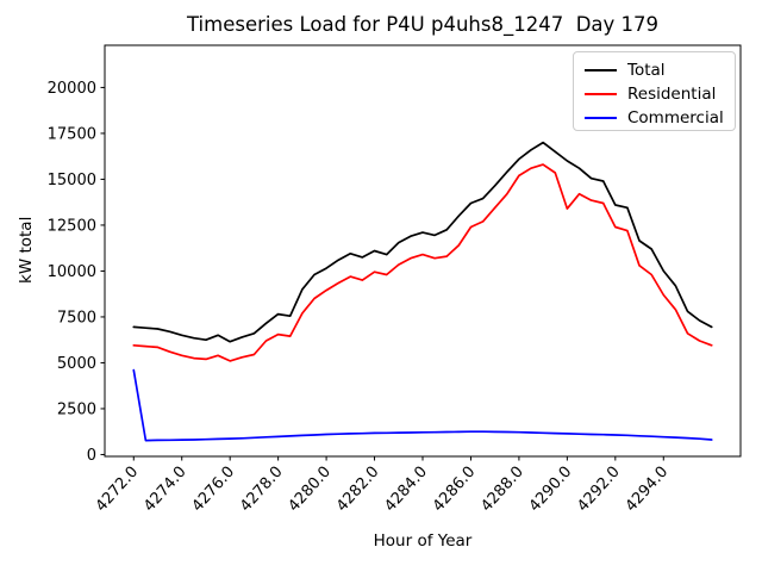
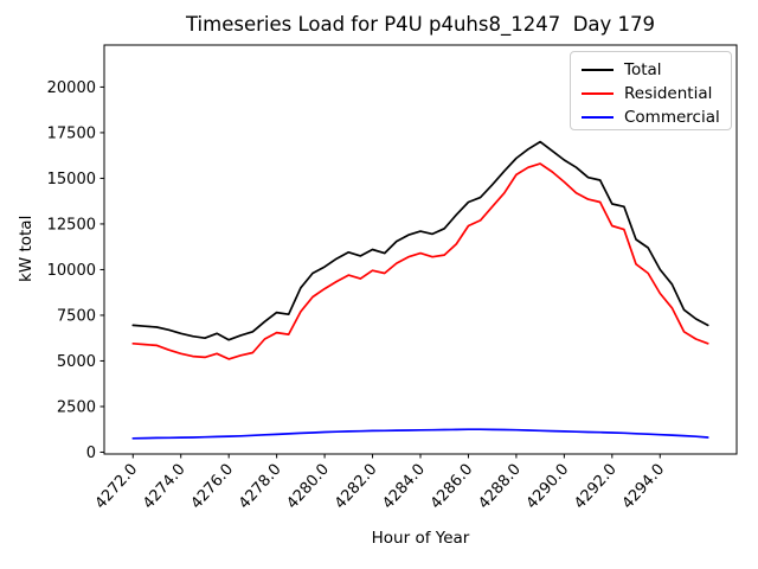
Commercial/4272.0: 4600 -> 800
Residential/4290.0: 13400 -> 14800
